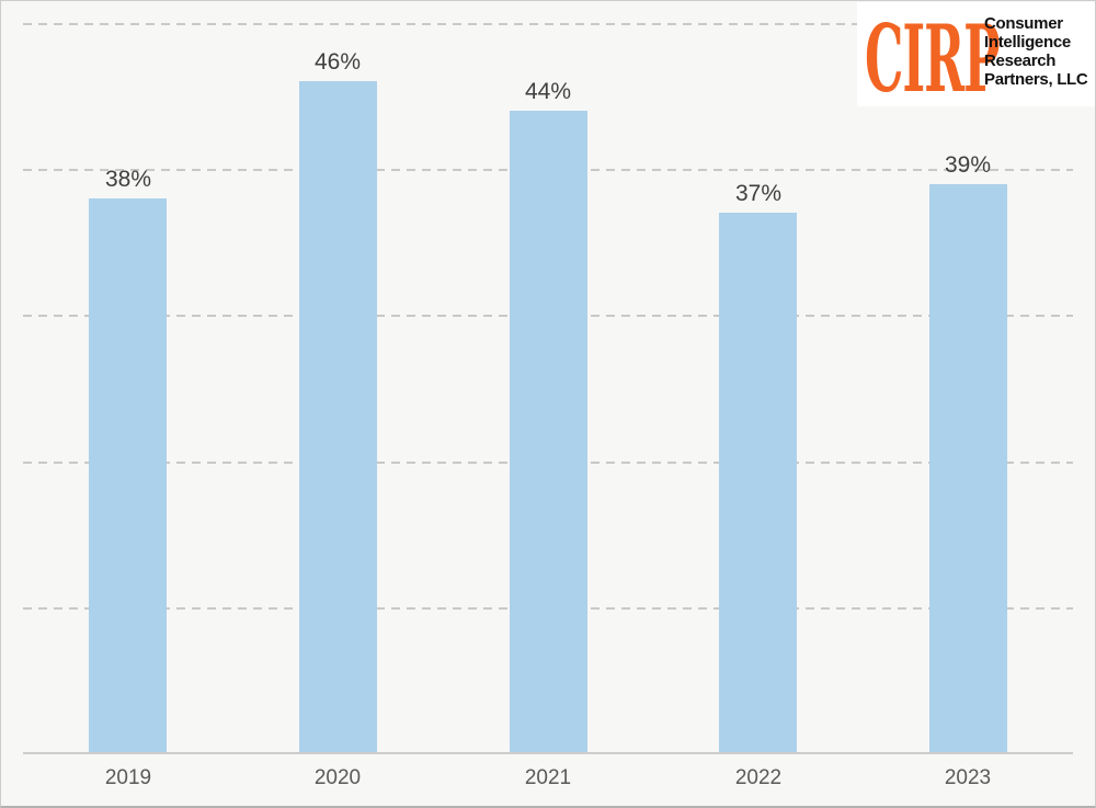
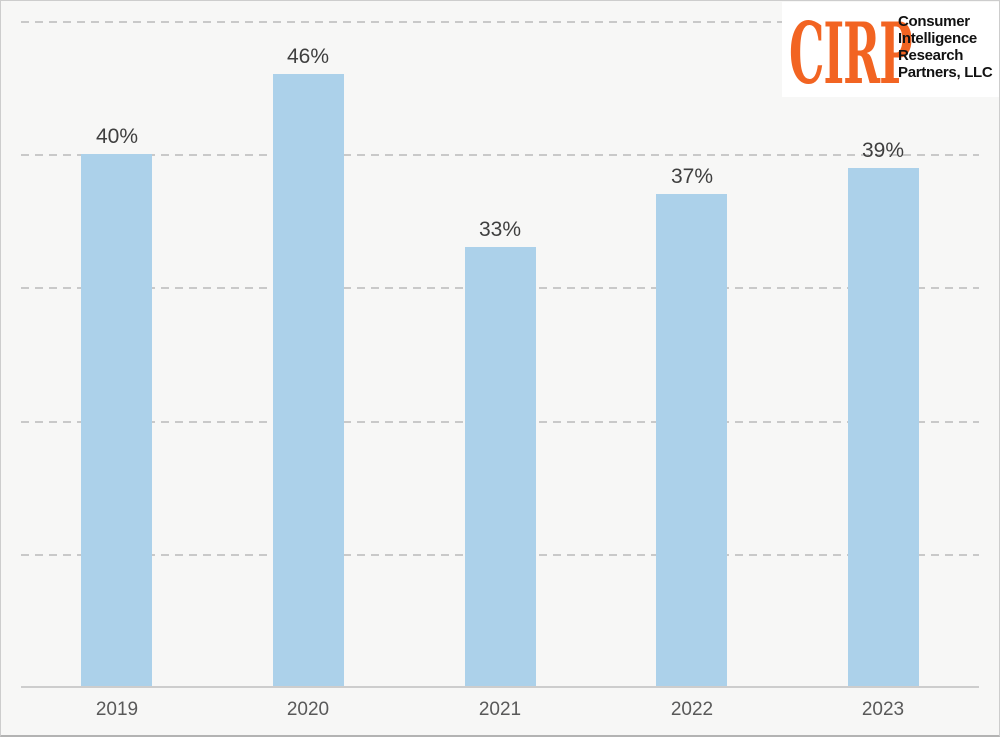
2019: 38% -> 40%
2021: 44% -> 33%
